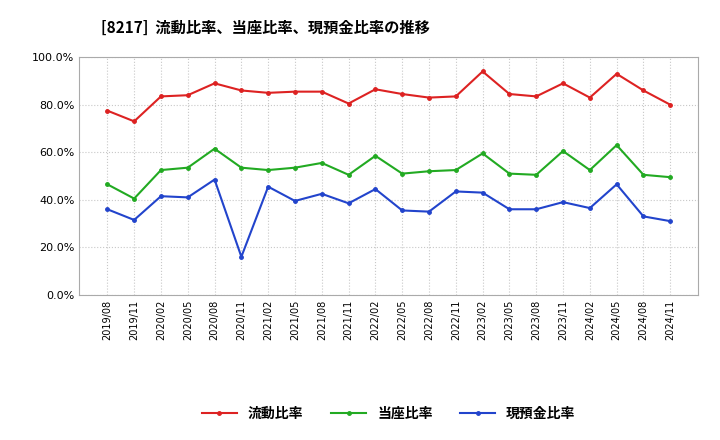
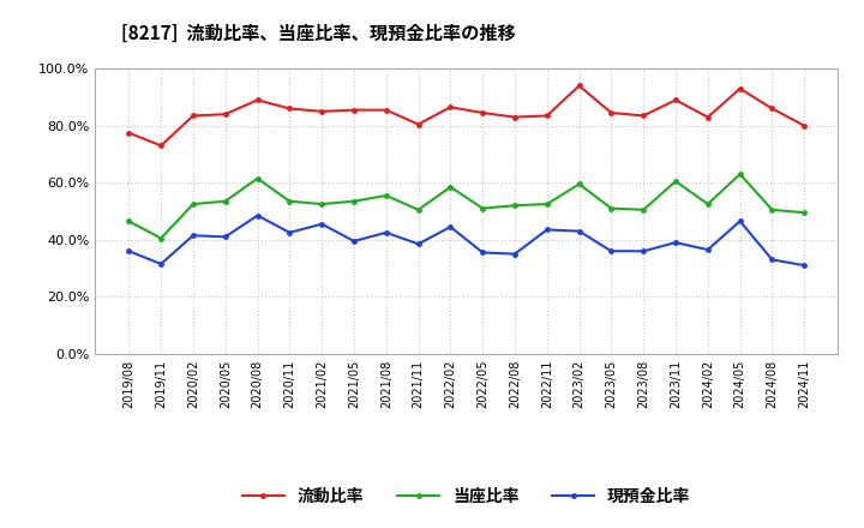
現預金比率/2020/11: 16.0% -> 42.5%
